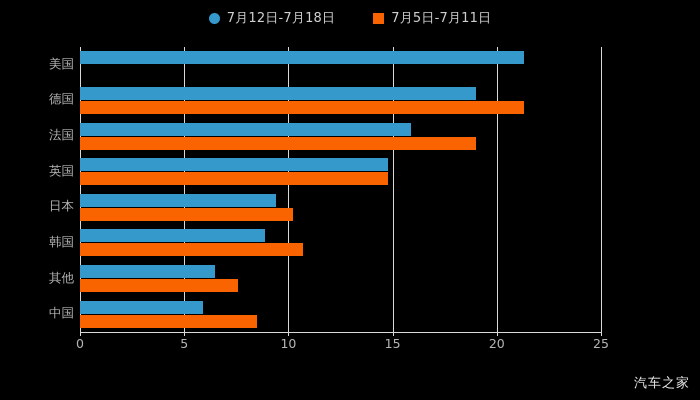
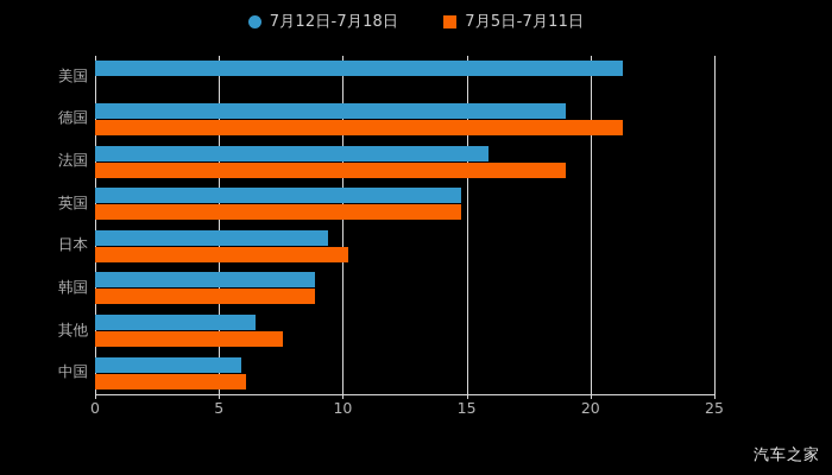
7月5日-7月11日/韩国: 10.7 -> 8.9
7月5日-7月11日/中国: 8.5 -> 6.1
